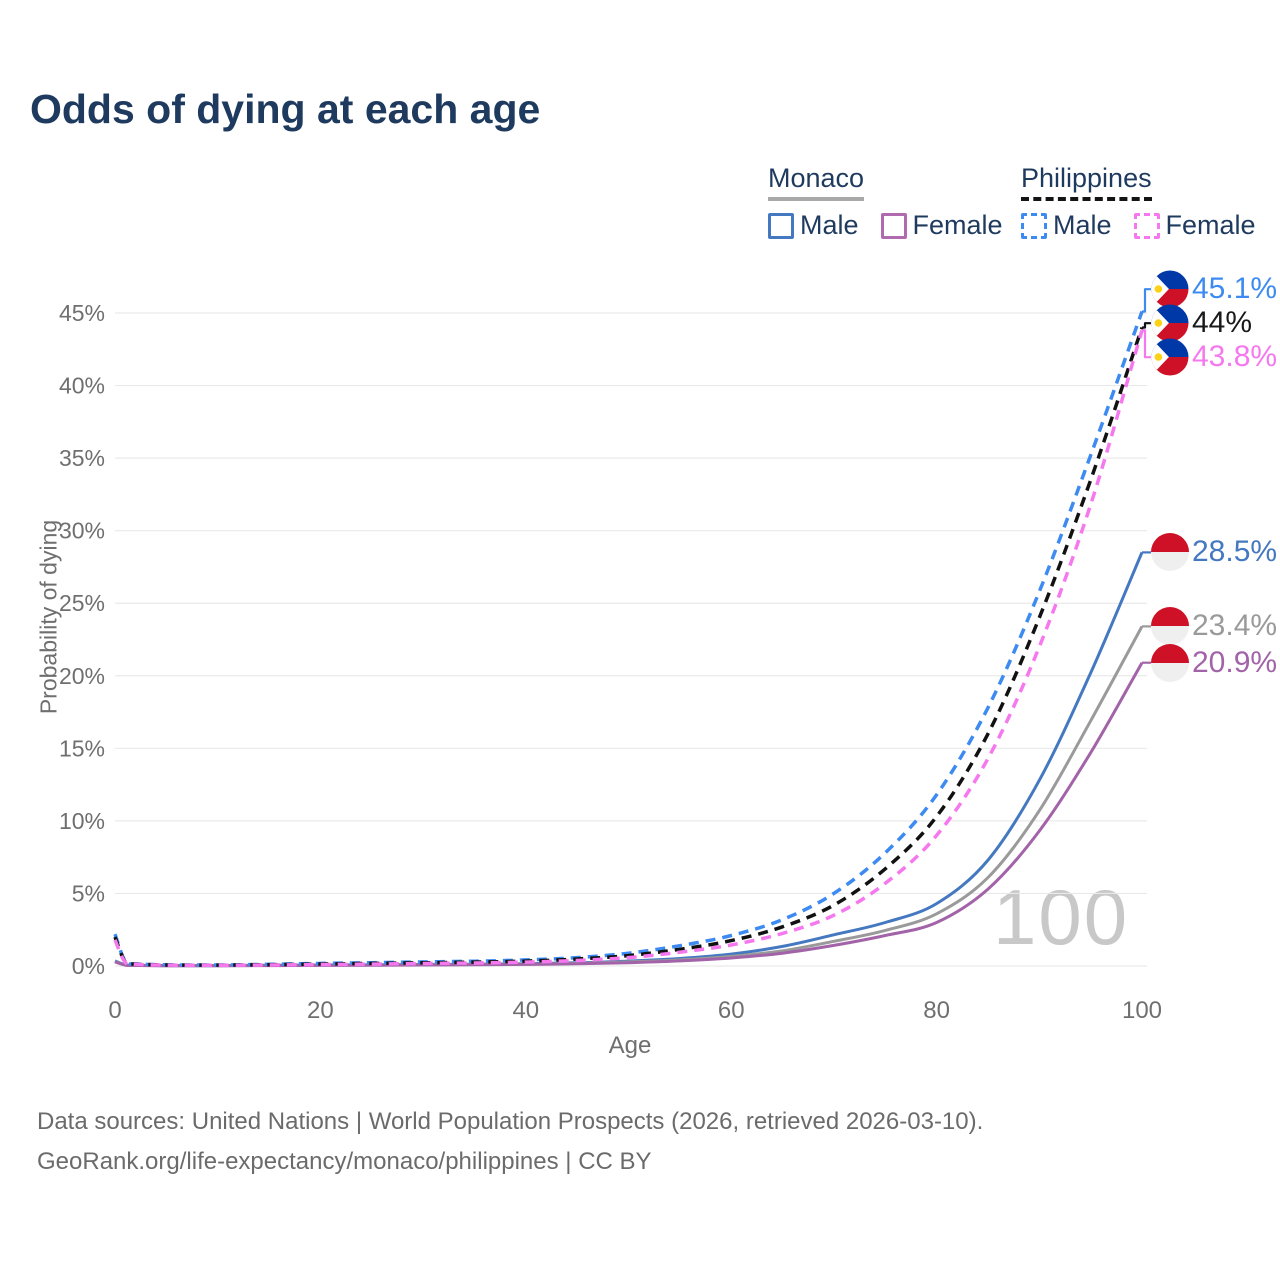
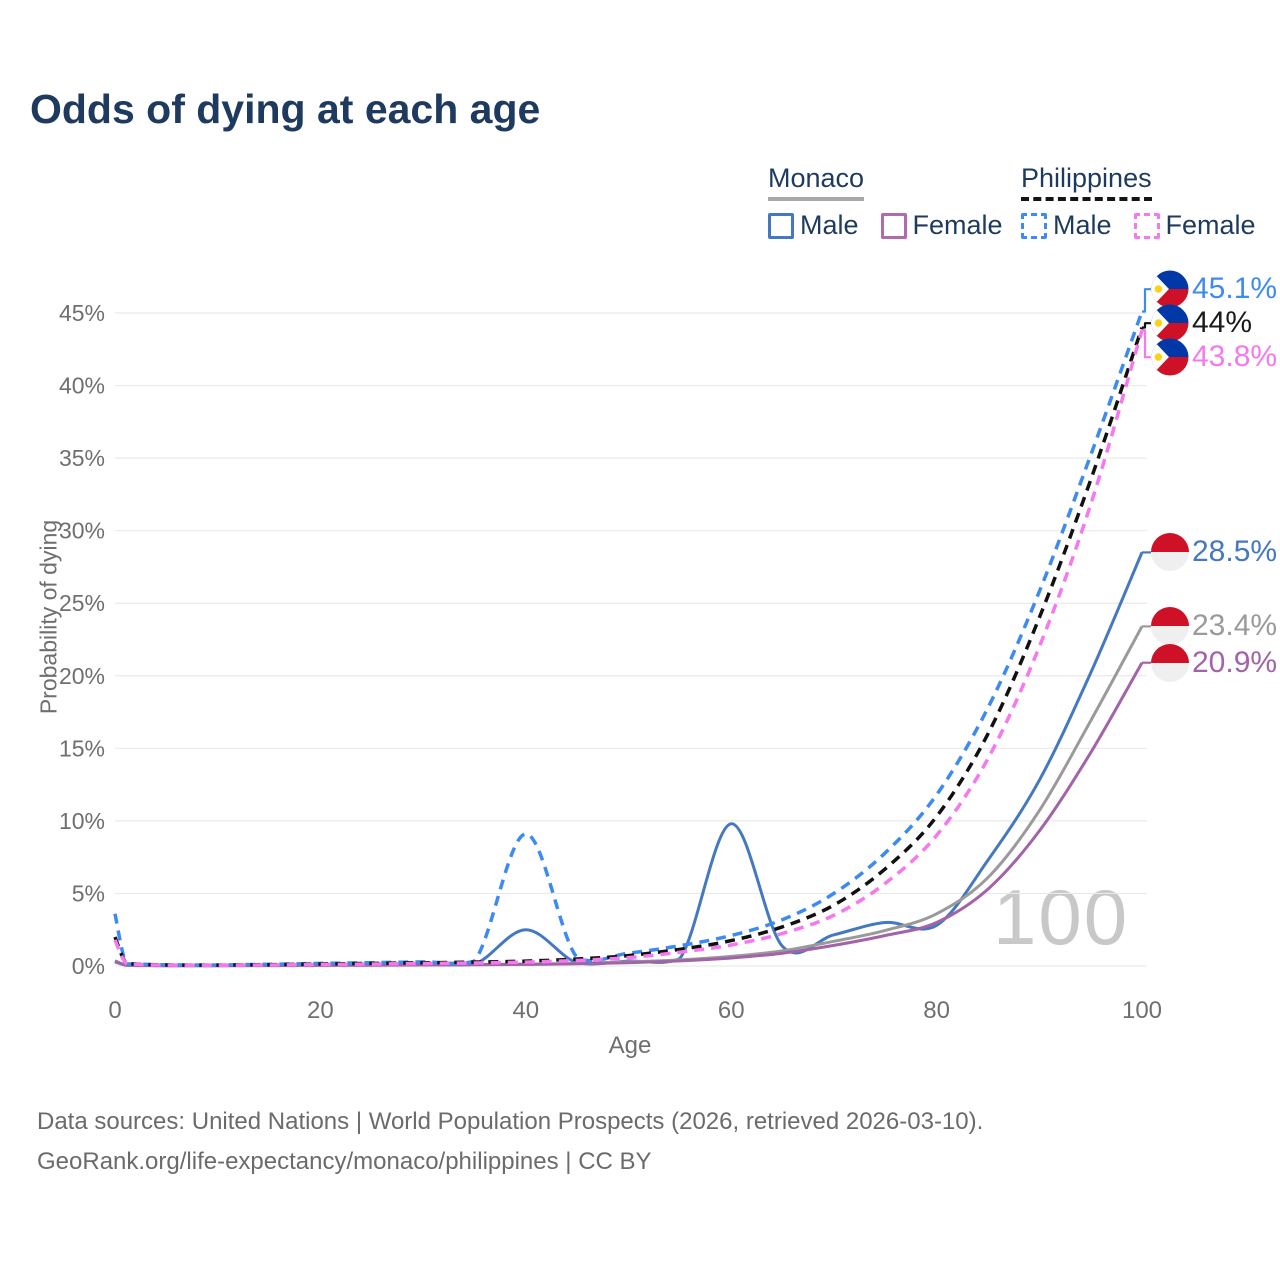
Philippines Male/0: 2.2% -> 3.6%
Philippines Male/40: 0.4% -> 9.1%
Monaco Male/40: 0.2% -> 2.5%
Monaco Male/60: 0.8% -> 9.8%
Monaco Male/80: 4.3% -> 2.8%
